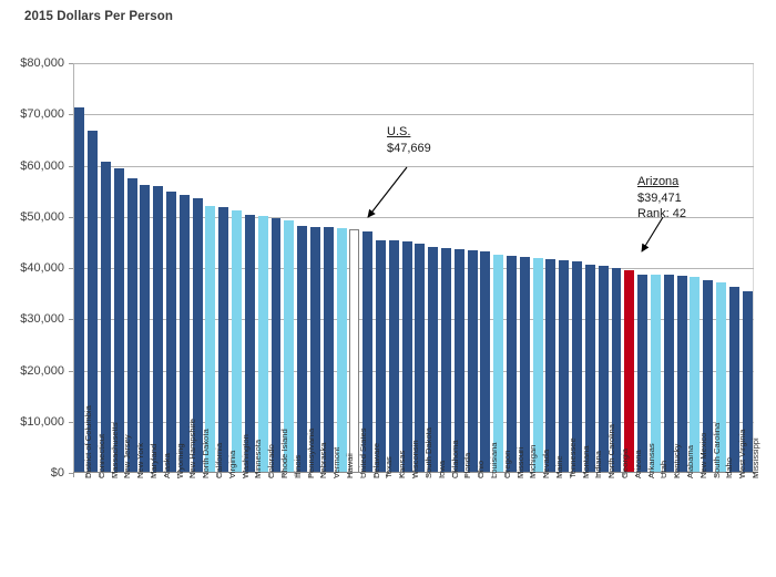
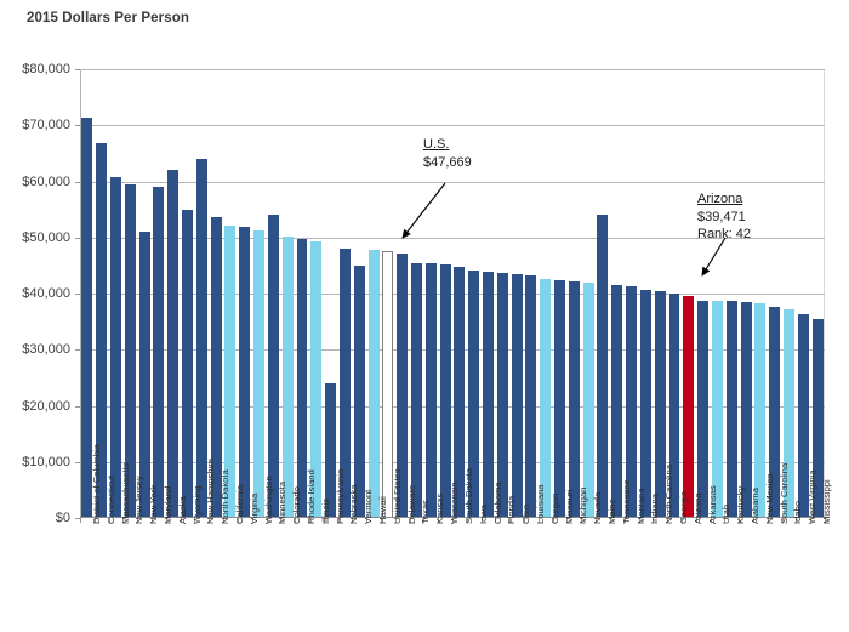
New York: $58000 -> $51000
Maryland: $56000 -> $59000
Alaska: $56000 -> $62000
New Hampshire: $54000 -> $64000
Minnesota: $50000 -> $54000
Pennsylvania: $48000 -> $24000
Vermont: $48000 -> $45000
Maine: $42000 -> $54000
